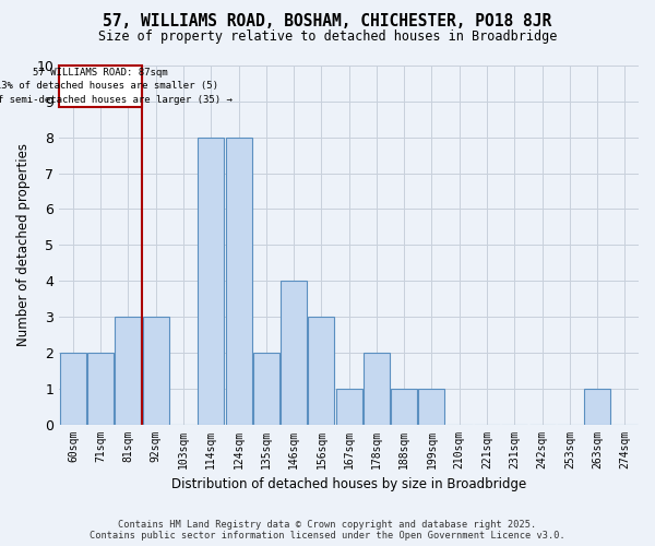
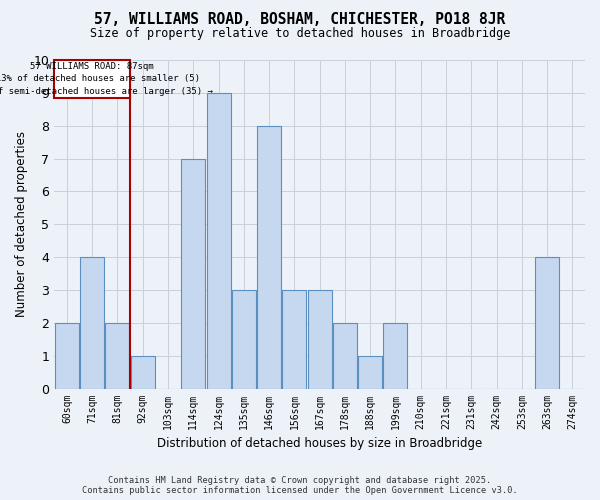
71sqm: 2 -> 4
81sqm: 3 -> 2
92sqm: 3 -> 1
114sqm: 8 -> 7
124sqm: 8 -> 9
135sqm: 2 -> 3
146sqm: 4 -> 8
167sqm: 1 -> 3
199sqm: 1 -> 2
263sqm: 1 -> 4
